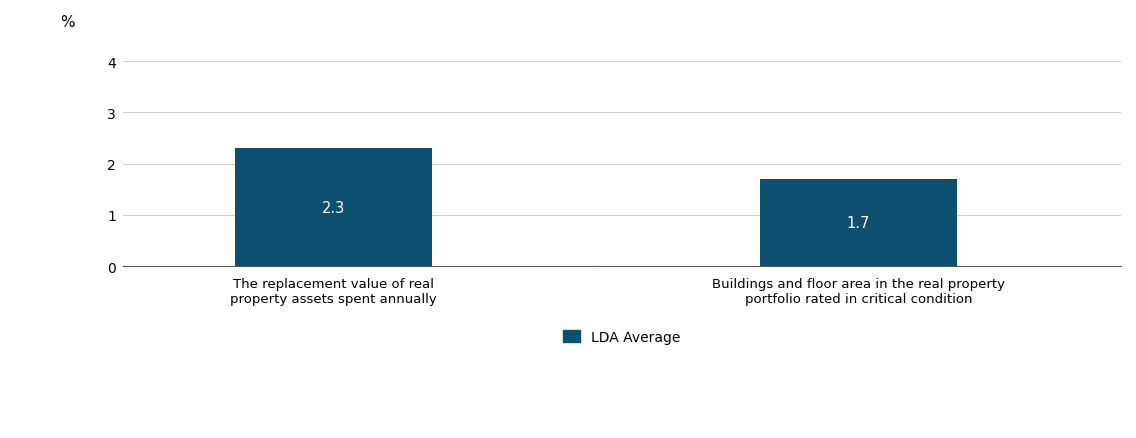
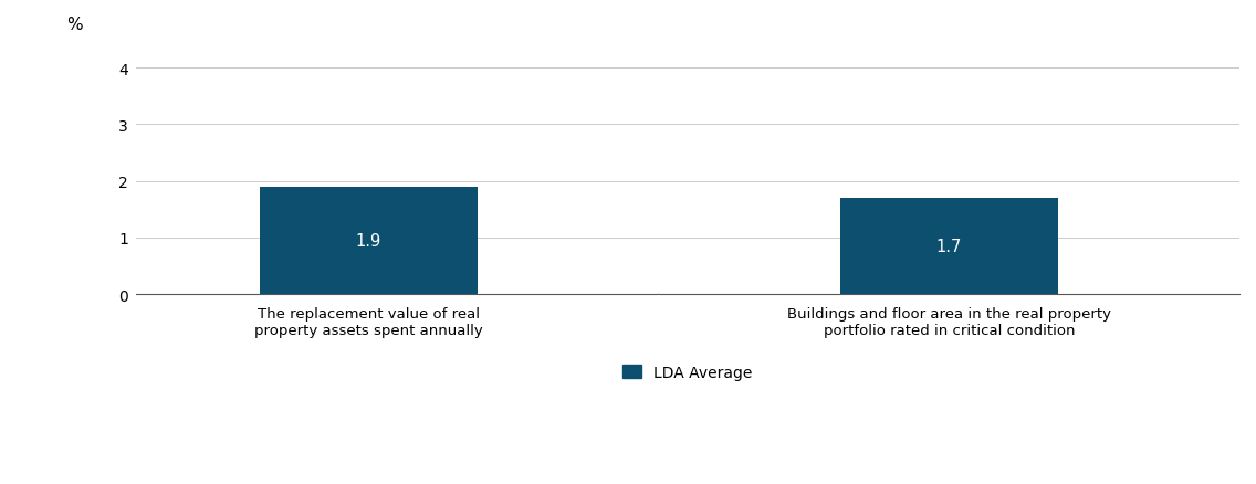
The replacement value of real property assets spent annually: 2.3 -> 1.9
